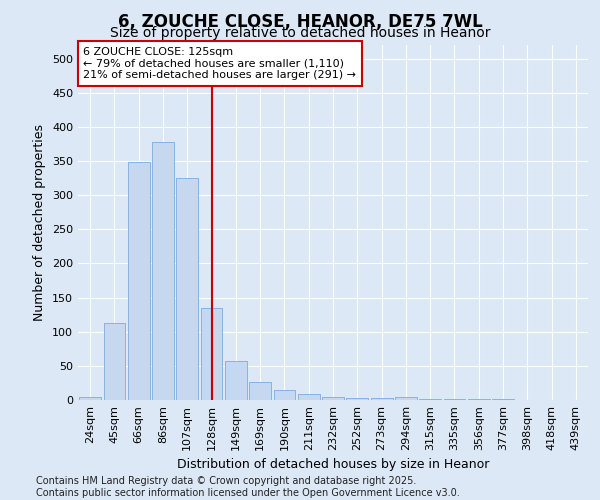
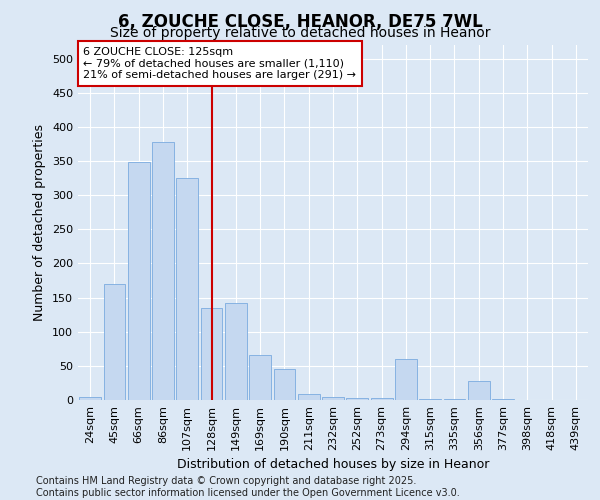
45sqm: 113 -> 170
149sqm: 57 -> 142
169sqm: 26 -> 66
190sqm: 14 -> 46
294sqm: 5 -> 60
356sqm: 1 -> 28
